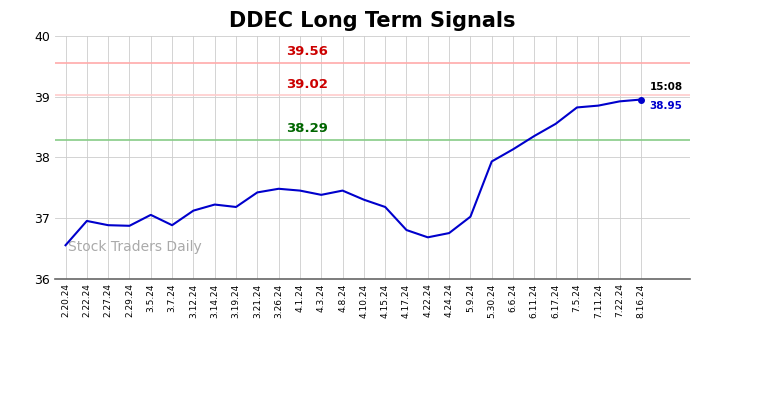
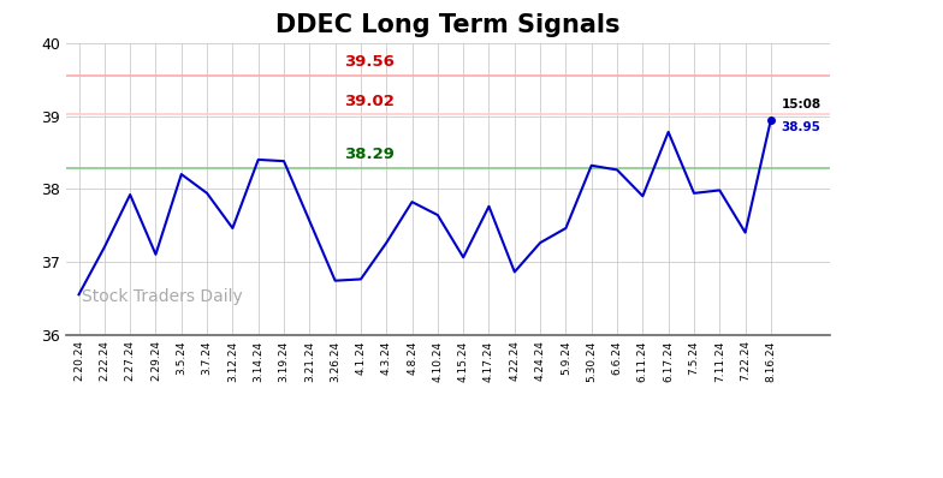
2.22.24: 36.95 -> 37.20
2.27.24: 36.88 -> 37.92
2.29.24: 36.87 -> 37.10
3.5.24: 37.05 -> 38.20
3.7.24: 36.88 -> 37.94
3.12.24: 37.12 -> 37.46
3.14.24: 37.22 -> 38.40
3.19.24: 37.18 -> 38.38
3.21.24: 37.42 -> 37.56
3.26.24: 37.48 -> 36.74
4.1.24: 37.45 -> 36.76
4.3.24: 37.38 -> 37.26
4.8.24: 37.45 -> 37.82
4.10.24: 37.30 -> 37.64
4.15.24: 37.18 -> 37.06
4.17.24: 36.80 -> 37.76
4.22.24: 36.68 -> 36.86
4.24.24: 36.75 -> 37.26
5.9.24: 37.02 -> 37.46
5.30.24: 37.93 -> 38.32
6.6.24: 38.13 -> 38.26
6.11.24: 38.35 -> 37.90
6.17.24: 38.55 -> 38.78
7.5.24: 38.82 -> 37.94
7.11.24: 38.85 -> 37.98
7.22.24: 38.92 -> 37.40
